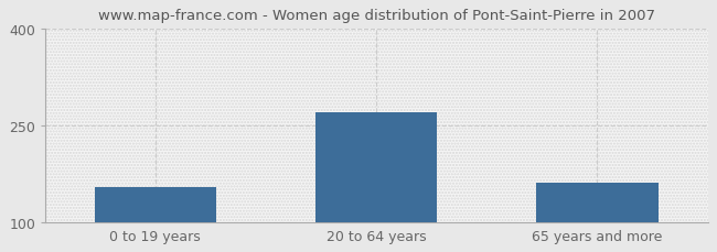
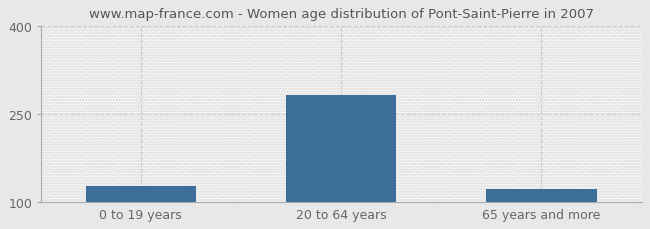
0 to 19 years: 154 -> 128
20 to 64 years: 270 -> 282
65 years and more: 162 -> 122
